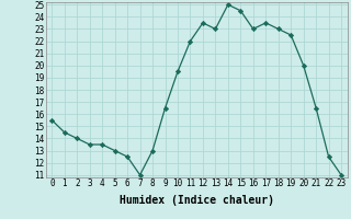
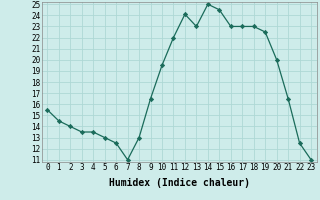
12: 23.5 -> 24.1
17: 23.5 -> 23.0
